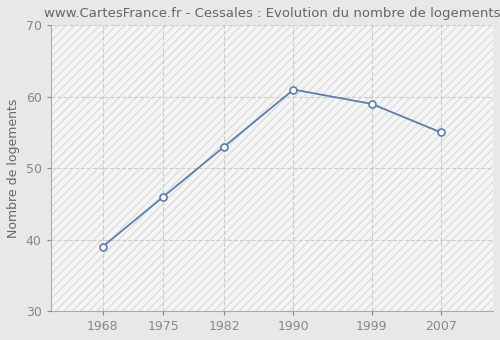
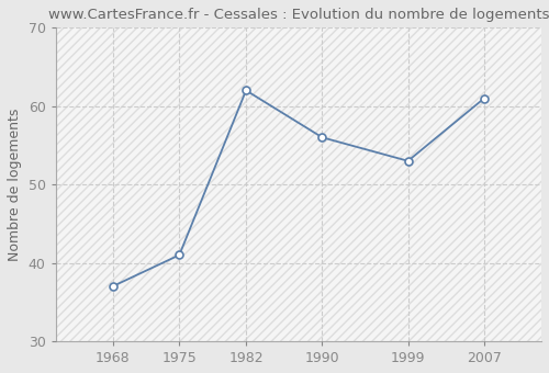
1968: 39 -> 37
1975: 46 -> 41
1982: 53 -> 62
1990: 61 -> 56
1999: 59 -> 53
2007: 55 -> 61
